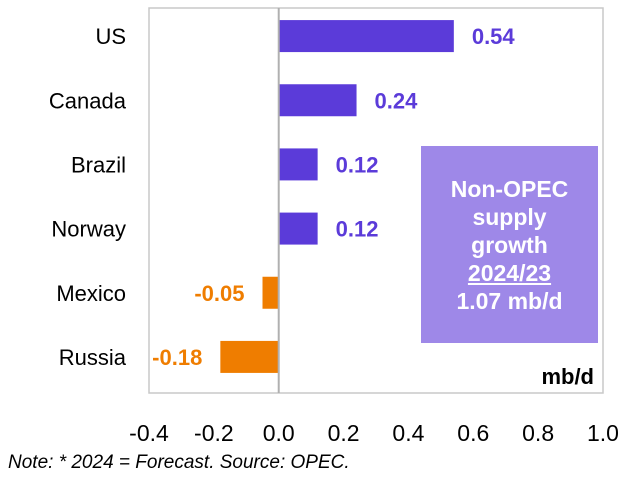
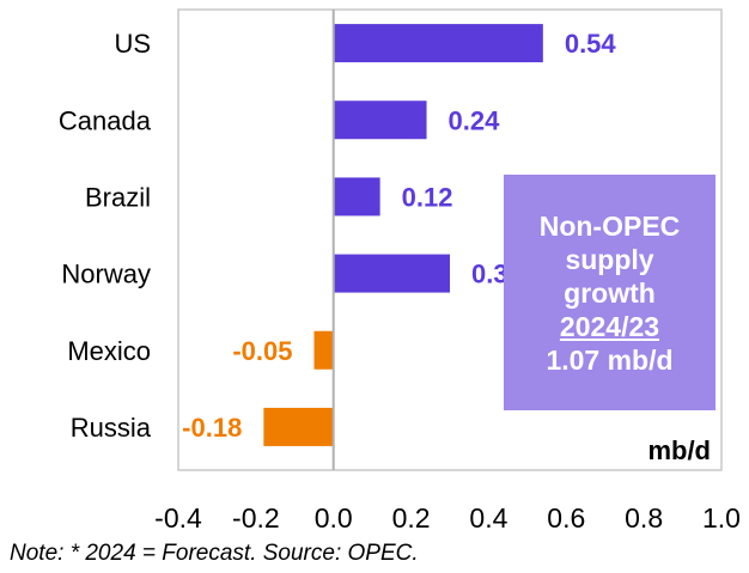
Norway: 0.12 -> 0.30
